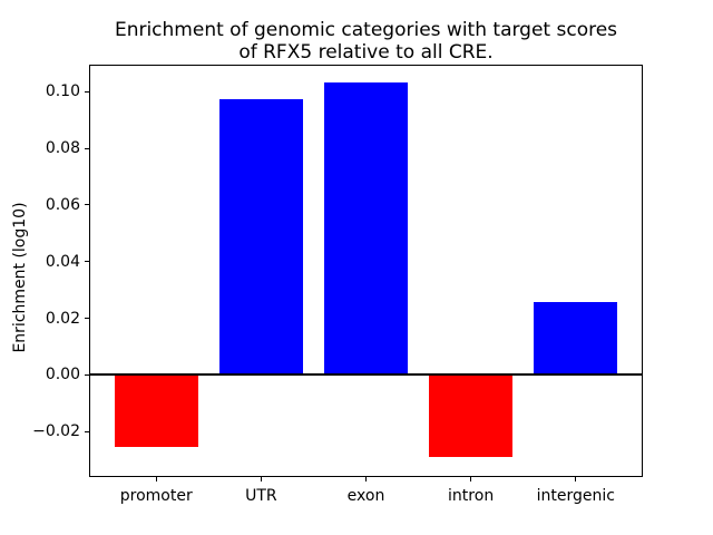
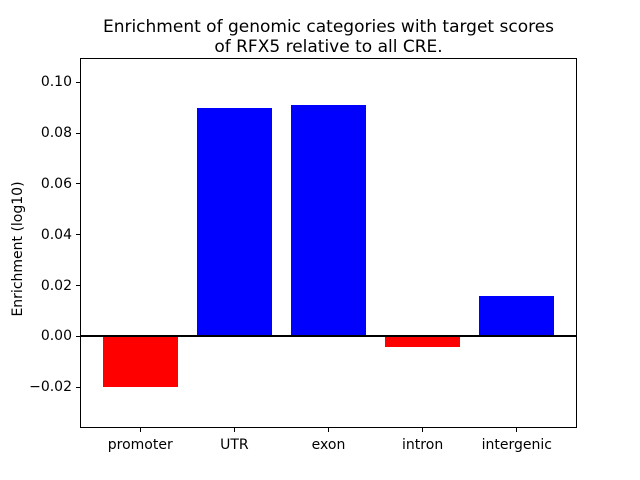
promoter: -0.025 -> -0.020
UTR: 0.097 -> 0.090
exon: 0.103 -> 0.091
intron: -0.029 -> -0.004
intergenic: 0.026 -> 0.016
